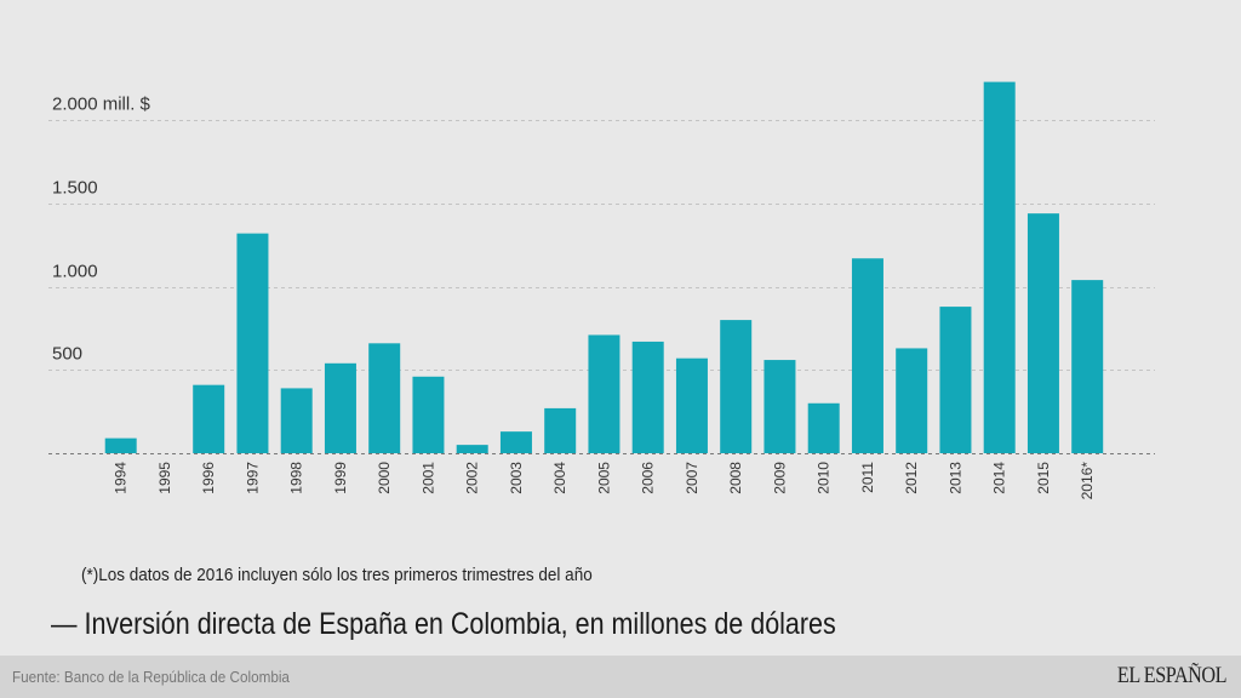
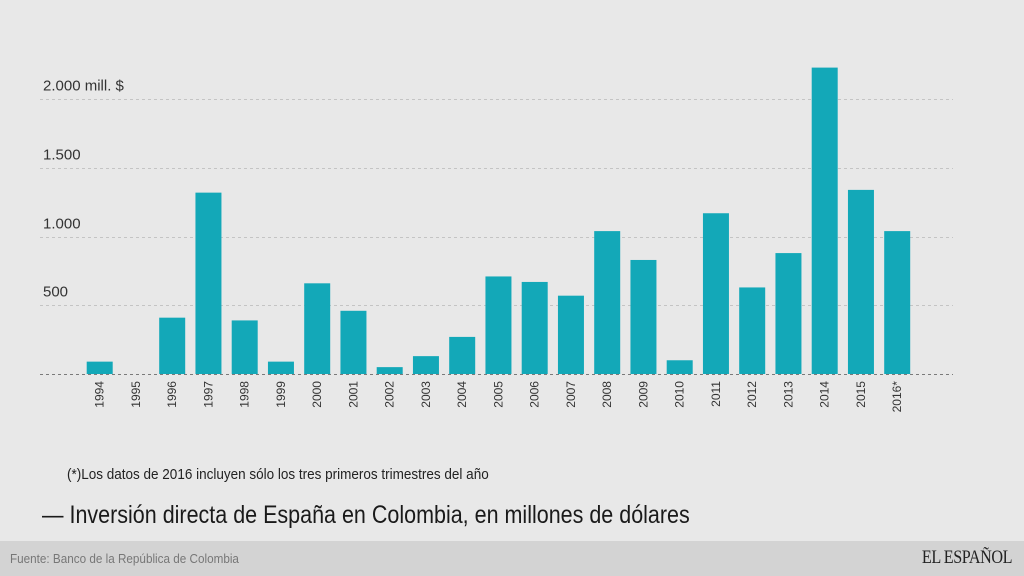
1999: 540 -> 90
2008: 800 -> 1040
2009: 560 -> 830
2010: 300 -> 100
2015: 1440 -> 1340
